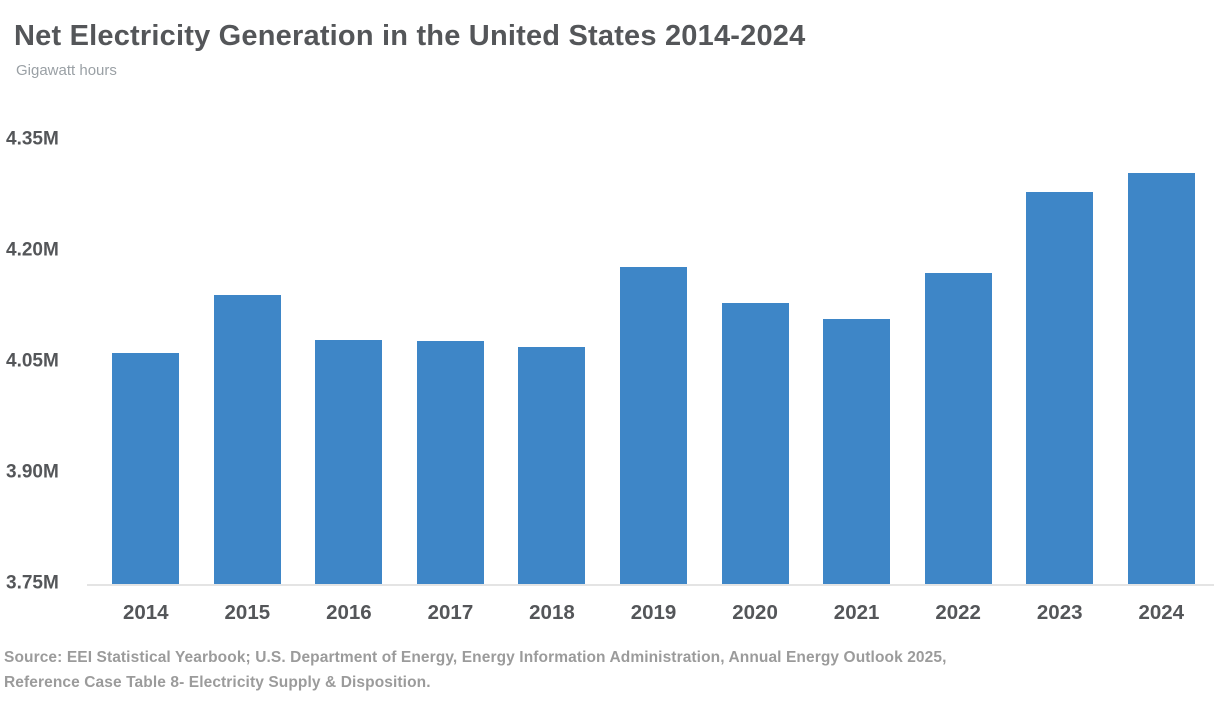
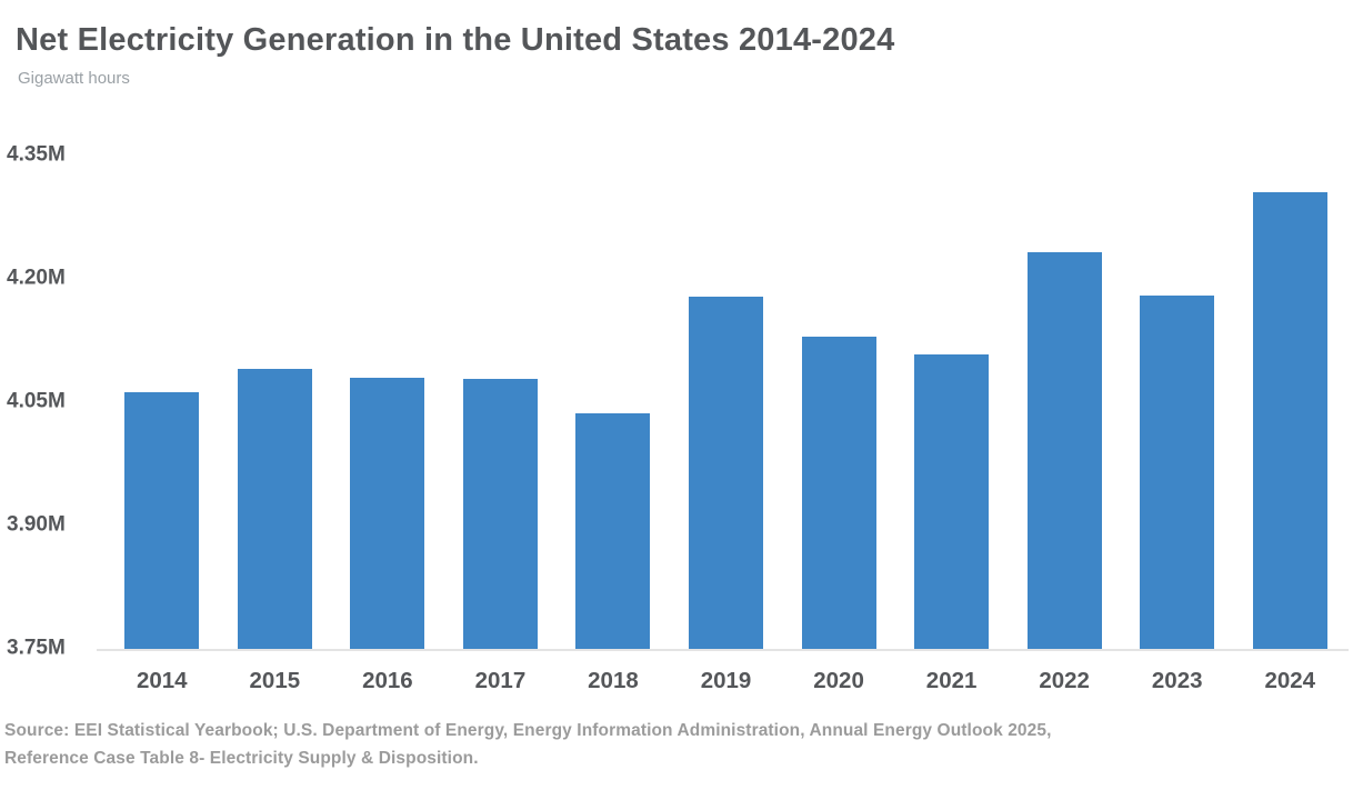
2015: 4.14M -> 4.09M
2018: 4.07M -> 4.04M
2022: 4.17M -> 4.23M
2023: 4.28M -> 4.18M
